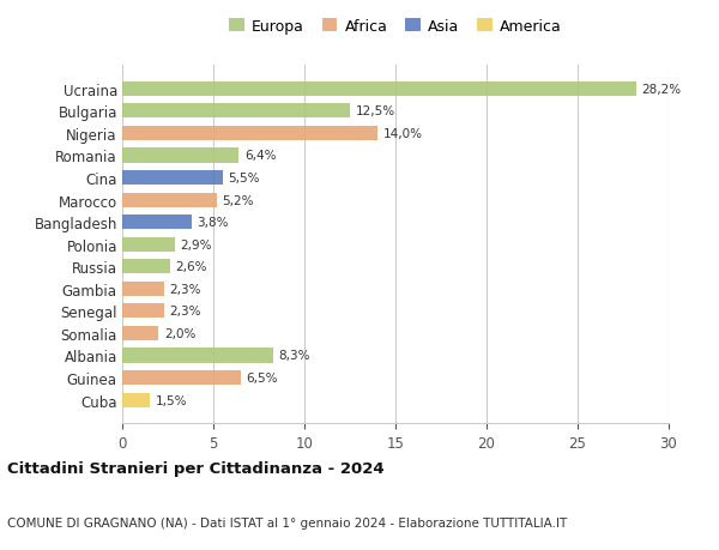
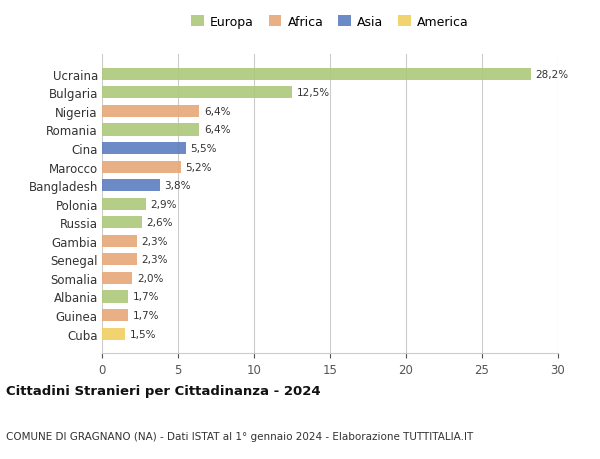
Nigeria: 14,0% -> 6,4%
Albania: 8,3% -> 1,7%
Guinea: 6,5% -> 1,7%
